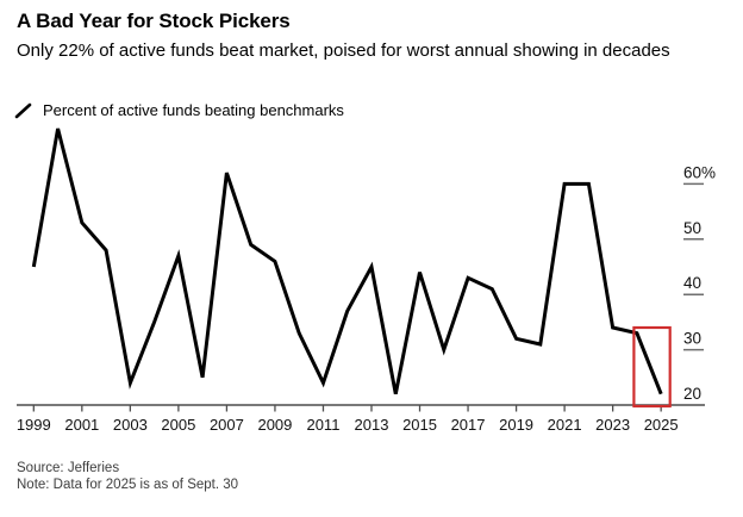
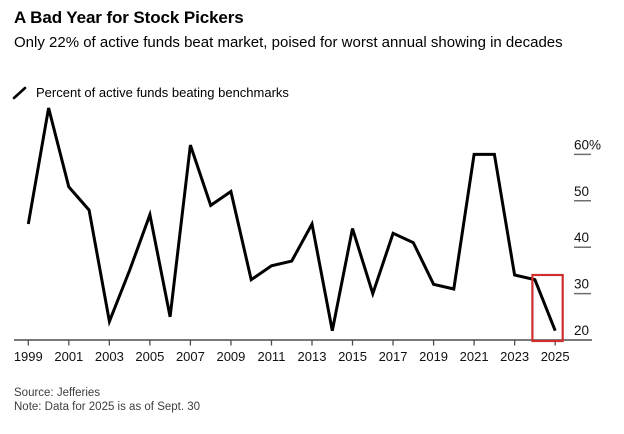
2009: 46% -> 52%
2011: 24% -> 36%
